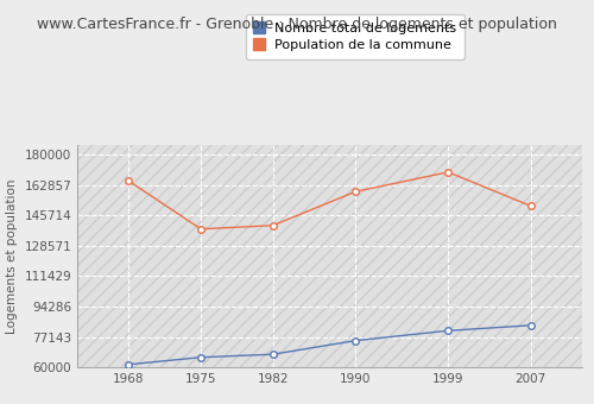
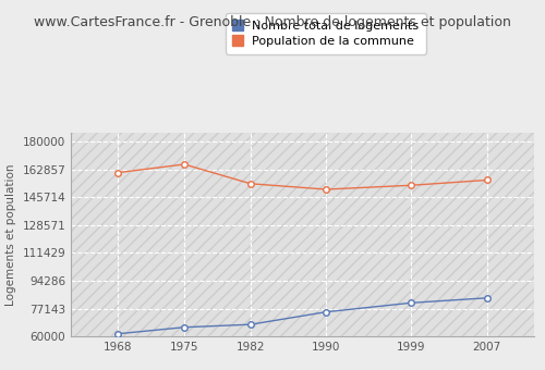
Population de la commune/1968: 165000 -> 161000
Population de la commune/1975: 138000 -> 166000
Population de la commune/1982: 140000 -> 154000
Population de la commune/1990: 159000 -> 150000
Population de la commune/1999: 170000 -> 153000
Population de la commune/2007: 151000 -> 156000
